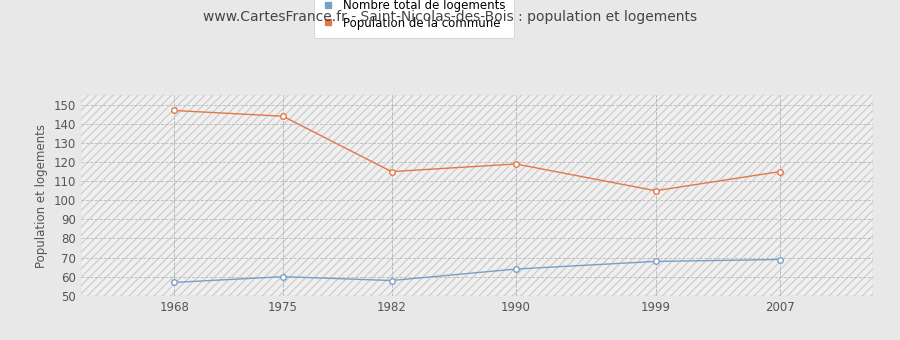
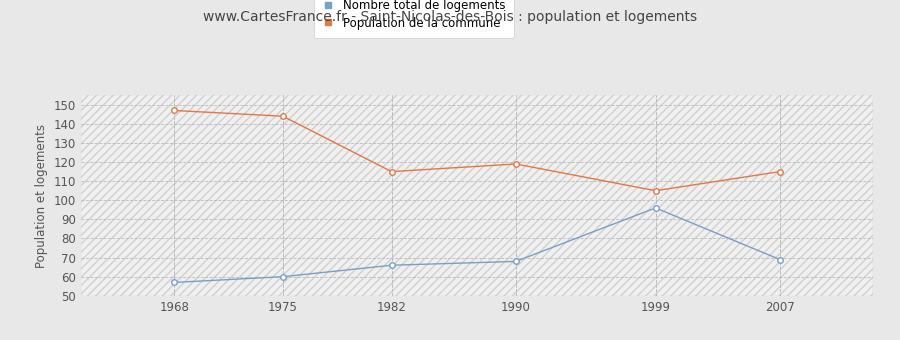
Nombre total de logements/1982: 58 -> 66
Nombre total de logements/1990: 64 -> 68
Nombre total de logements/1999: 68 -> 96
